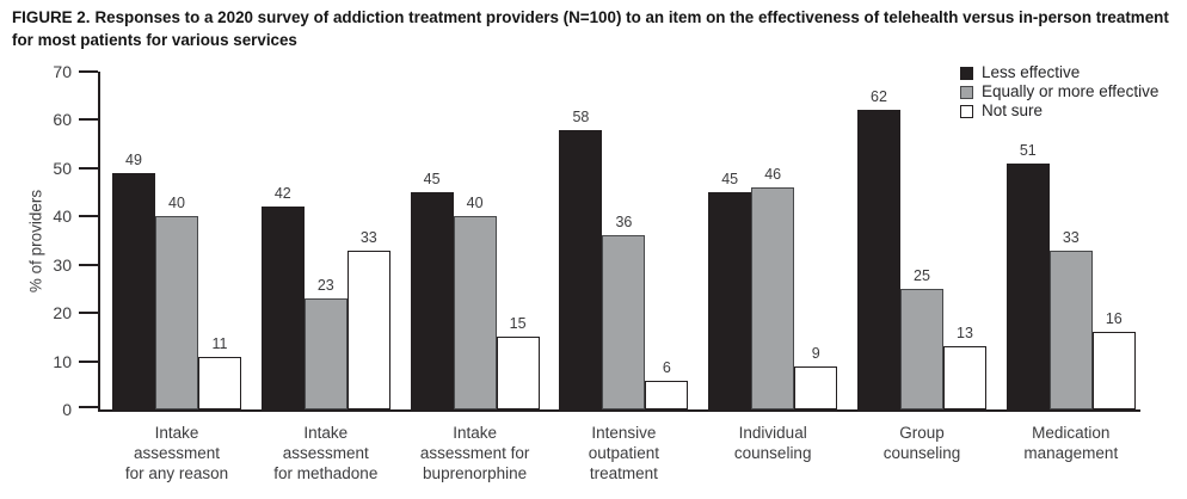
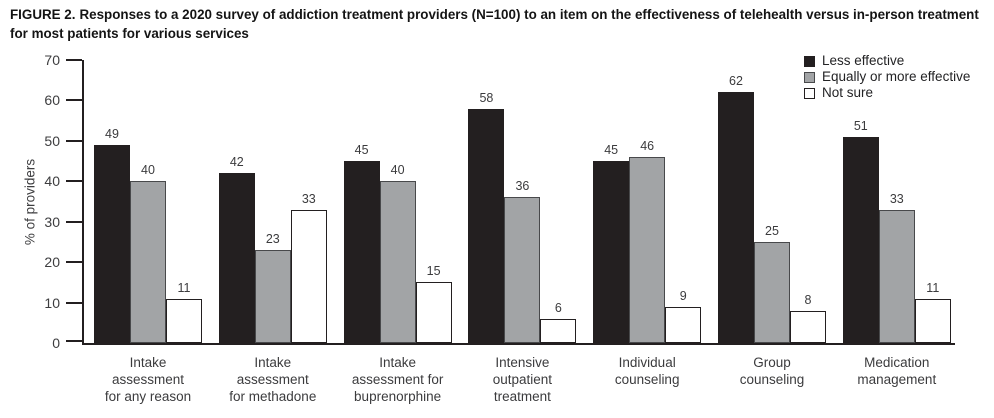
Not sure/Group counseling: 13 -> 8
Not sure/Medication management: 16 -> 11
